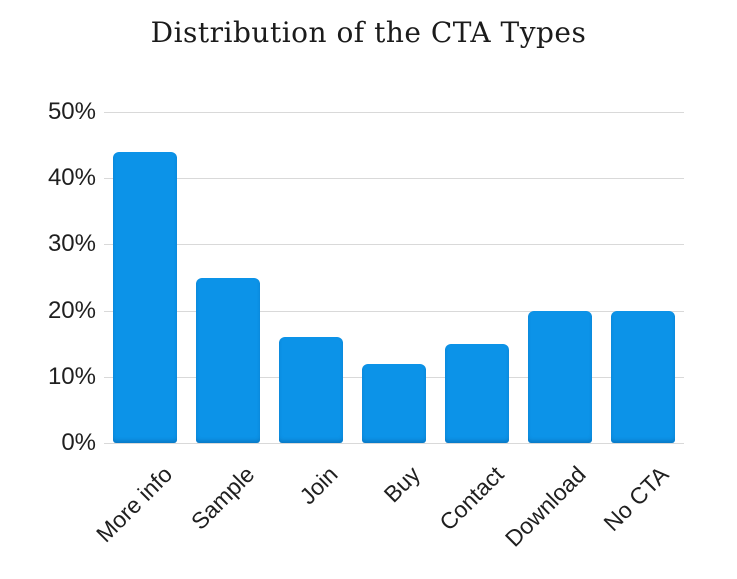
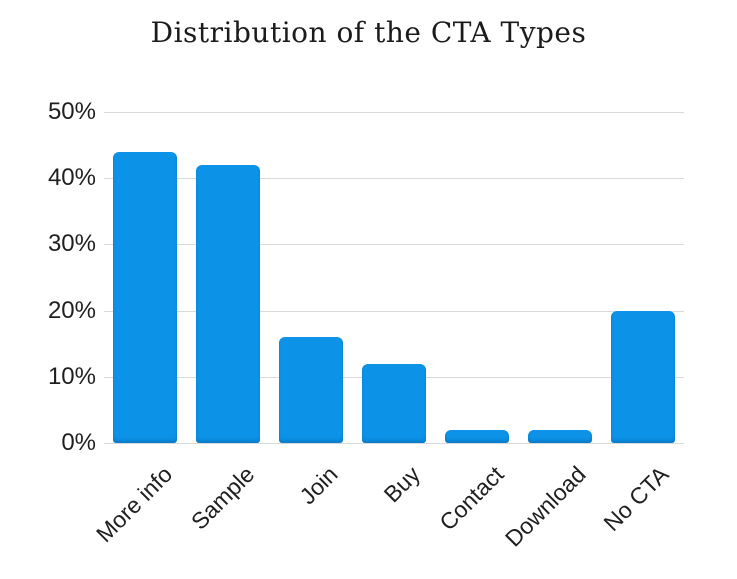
Sample: 25% -> 42%
Contact: 15% -> 2%
Download: 20% -> 2%
